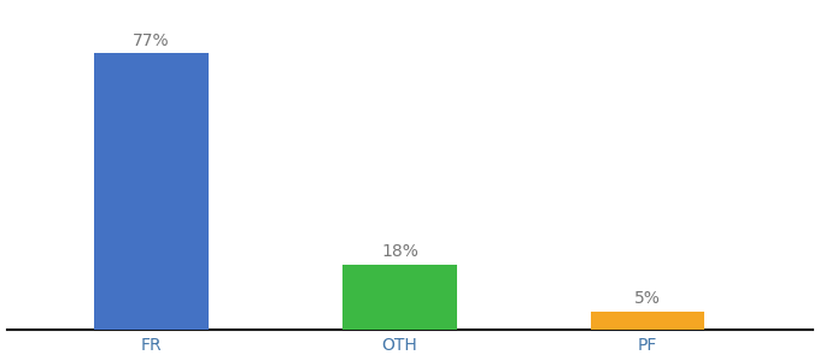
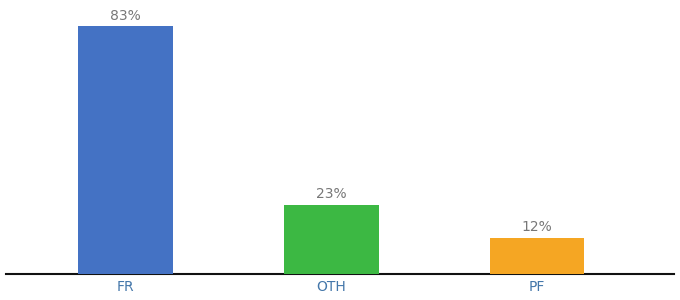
FR: 77% -> 83%
OTH: 18% -> 23%
PF: 5% -> 12%
